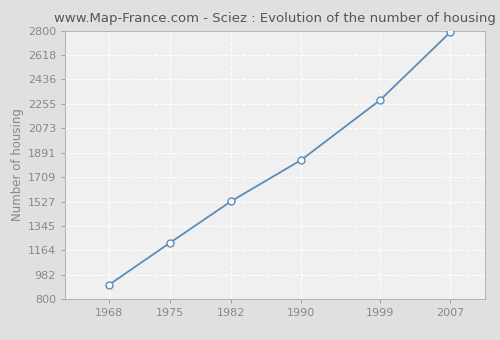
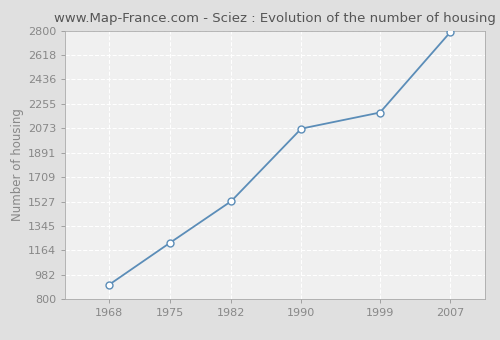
1990: 1840 -> 2070
1999: 2280 -> 2190
